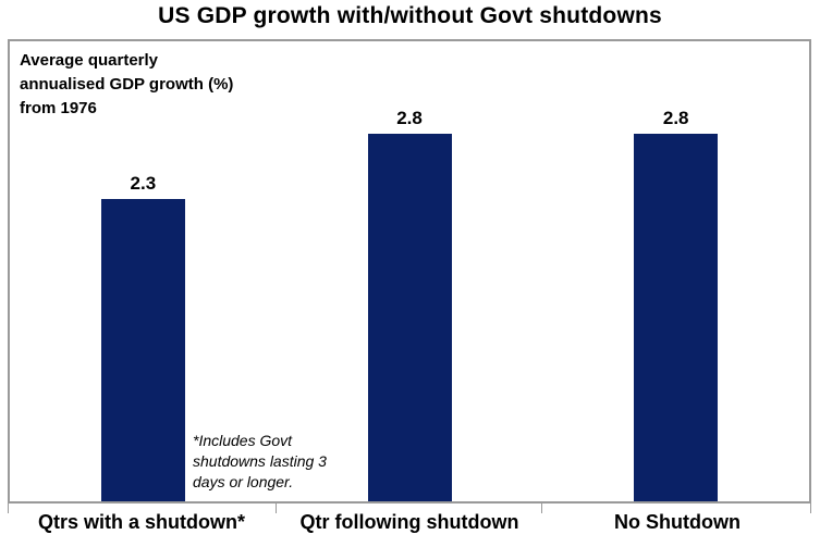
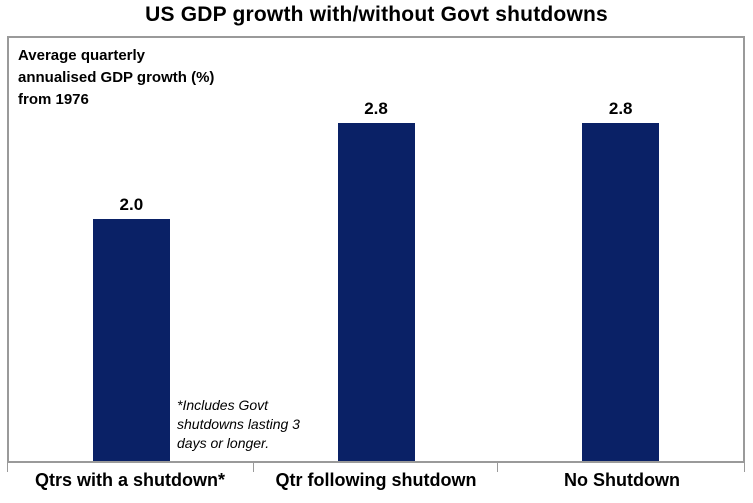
Qtrs with a shutdown*: 2.3 -> 2.0
